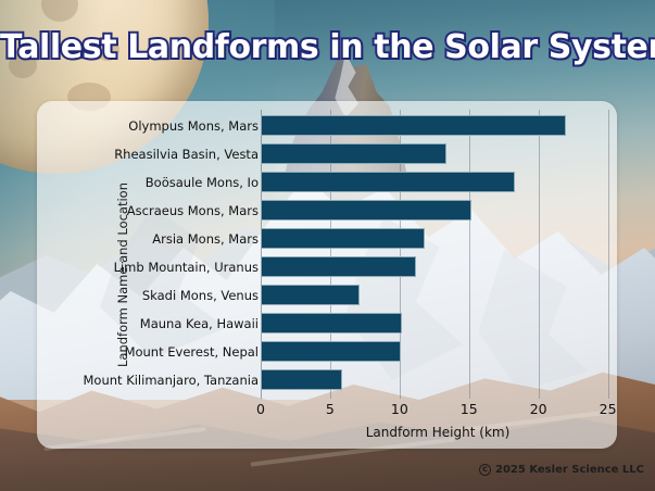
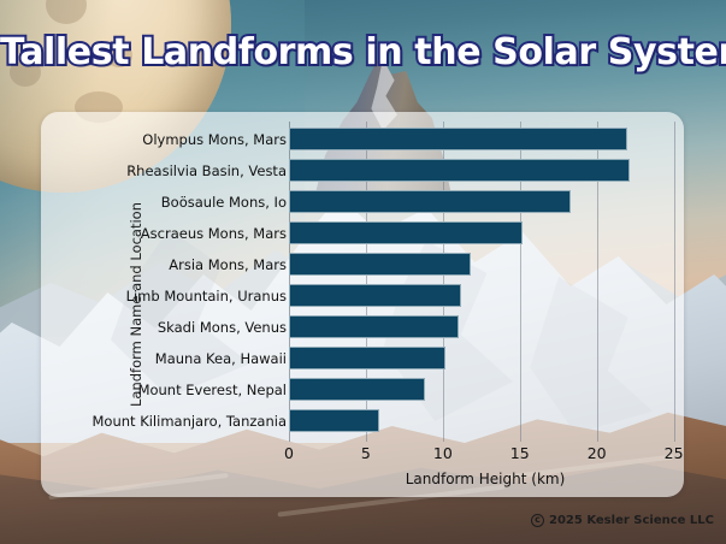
Rheasilvia Basin, Vesta: 13.4 -> 22.1
Skadi Mons, Venus: 7.1 -> 11.0
Mount Everest, Nepal: 10.1 -> 8.8
